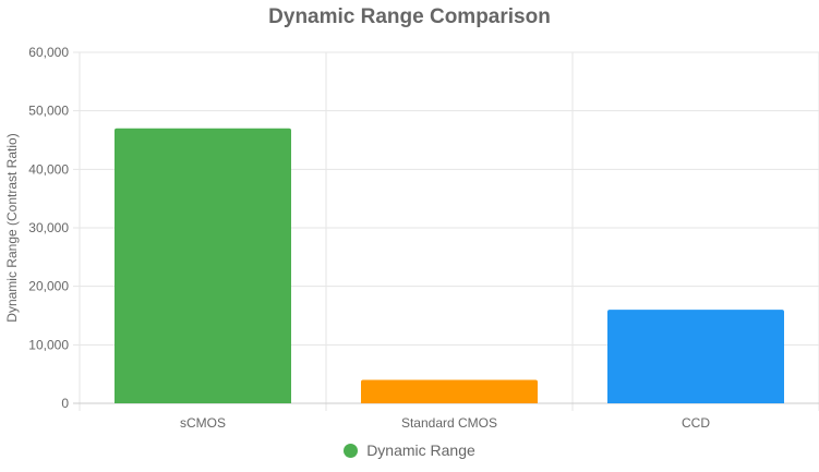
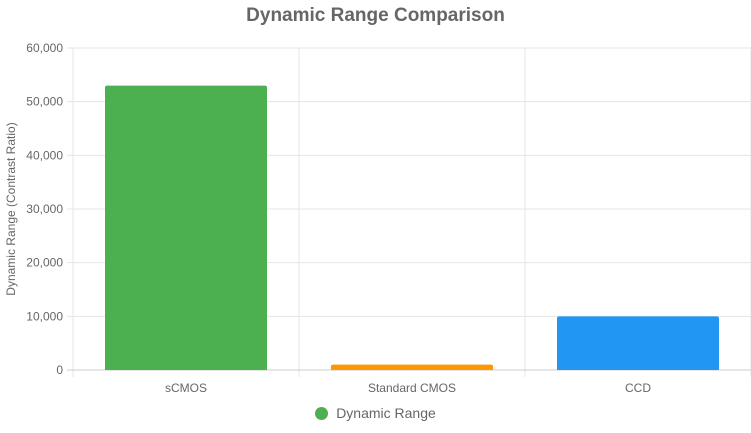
sCMOS: 47000 -> 53000
Standard CMOS: 4000 -> 1000
CCD: 16000 -> 10000
